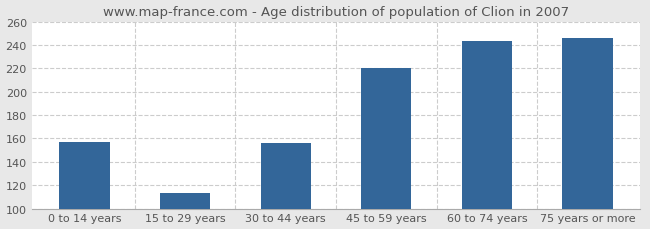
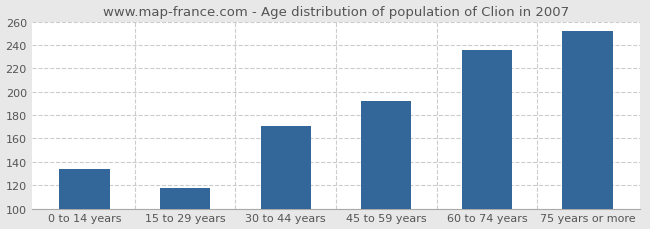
0 to 14 years: 157 -> 134
15 to 29 years: 113 -> 118
30 to 44 years: 156 -> 171
45 to 59 years: 220 -> 192
60 to 74 years: 243 -> 236
75 years or more: 246 -> 252
